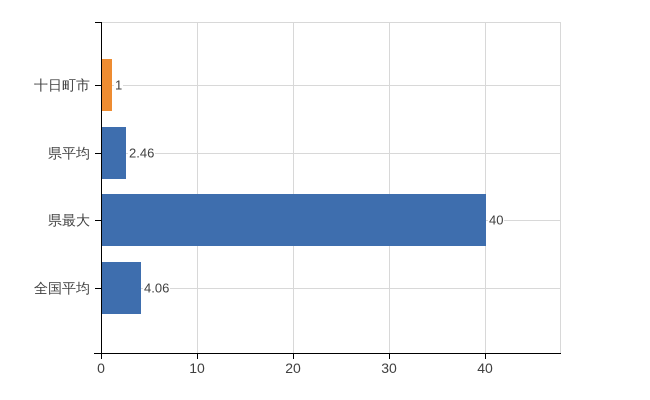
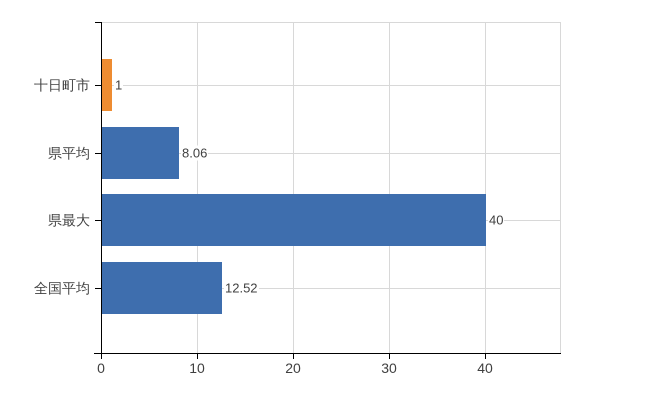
県平均: 2.46 -> 8.06
全国平均: 4.06 -> 12.52
